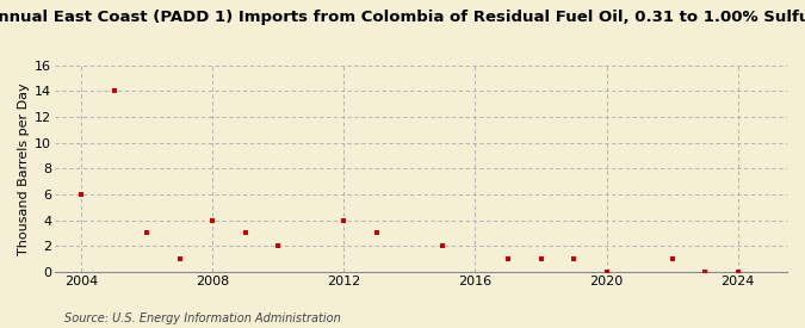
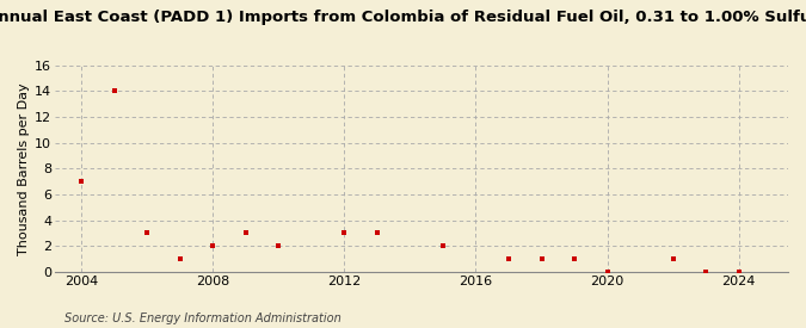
2004: 6 -> 7
2008: 4 -> 2
2012: 4 -> 3
